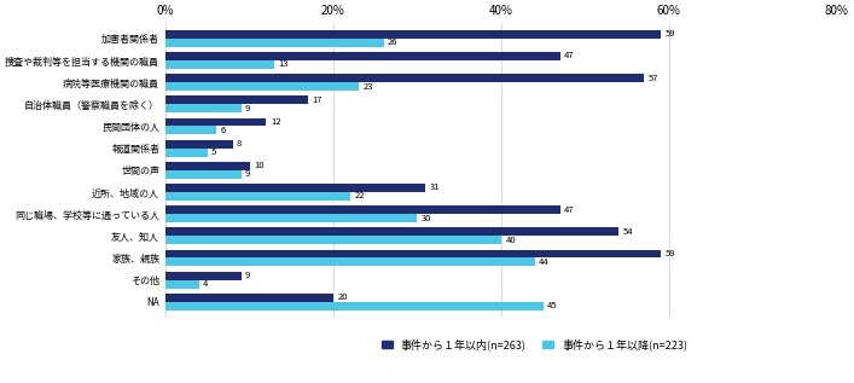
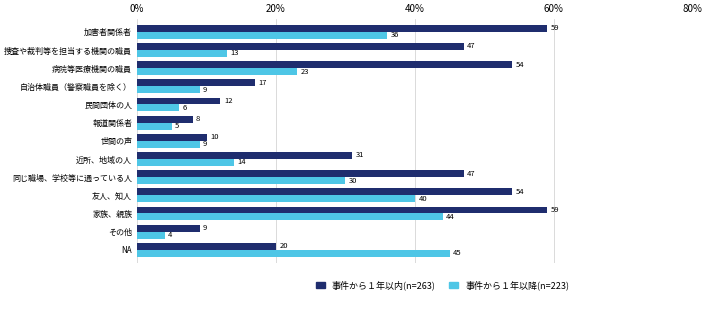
事件から１年以降(n=223)/加害者関係者: 26 -> 36
事件から１年以内(n=263)/病院等医療機関の職員: 57 -> 54
事件から１年以降(n=223)/近所、地域の人: 22 -> 14
